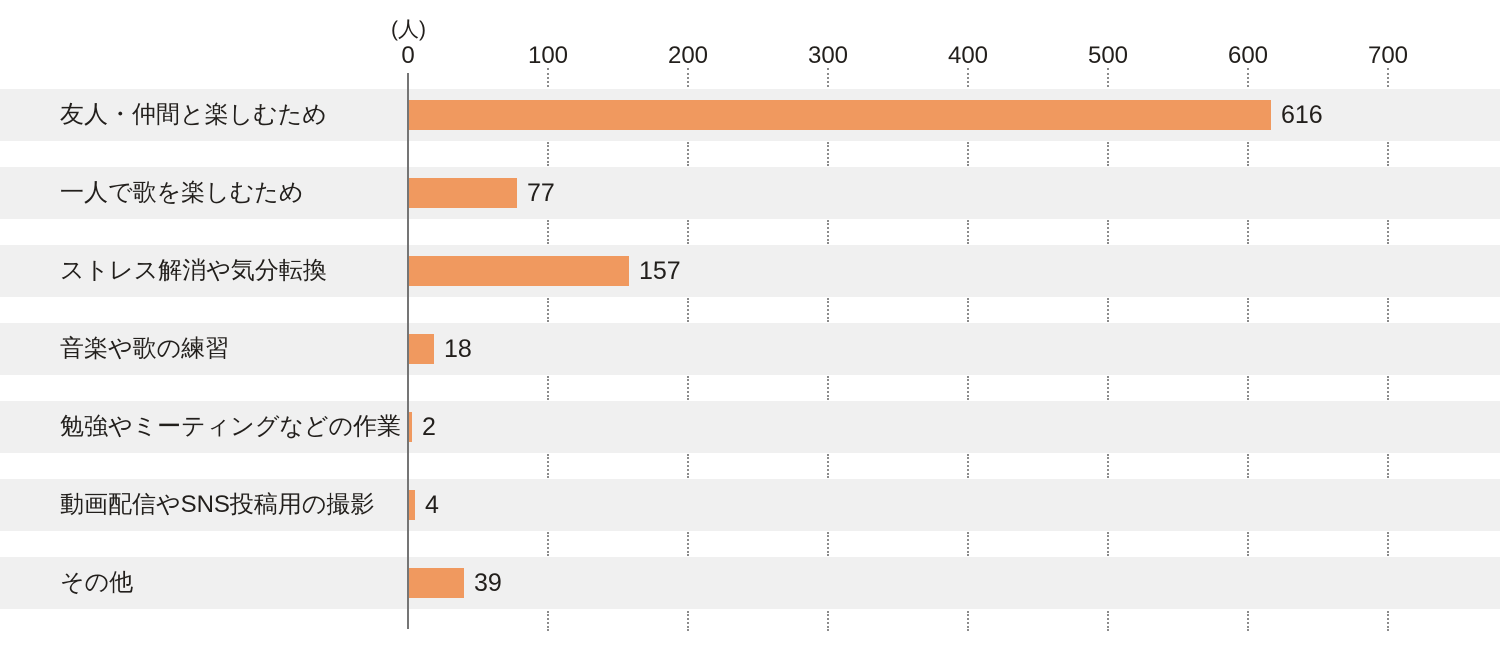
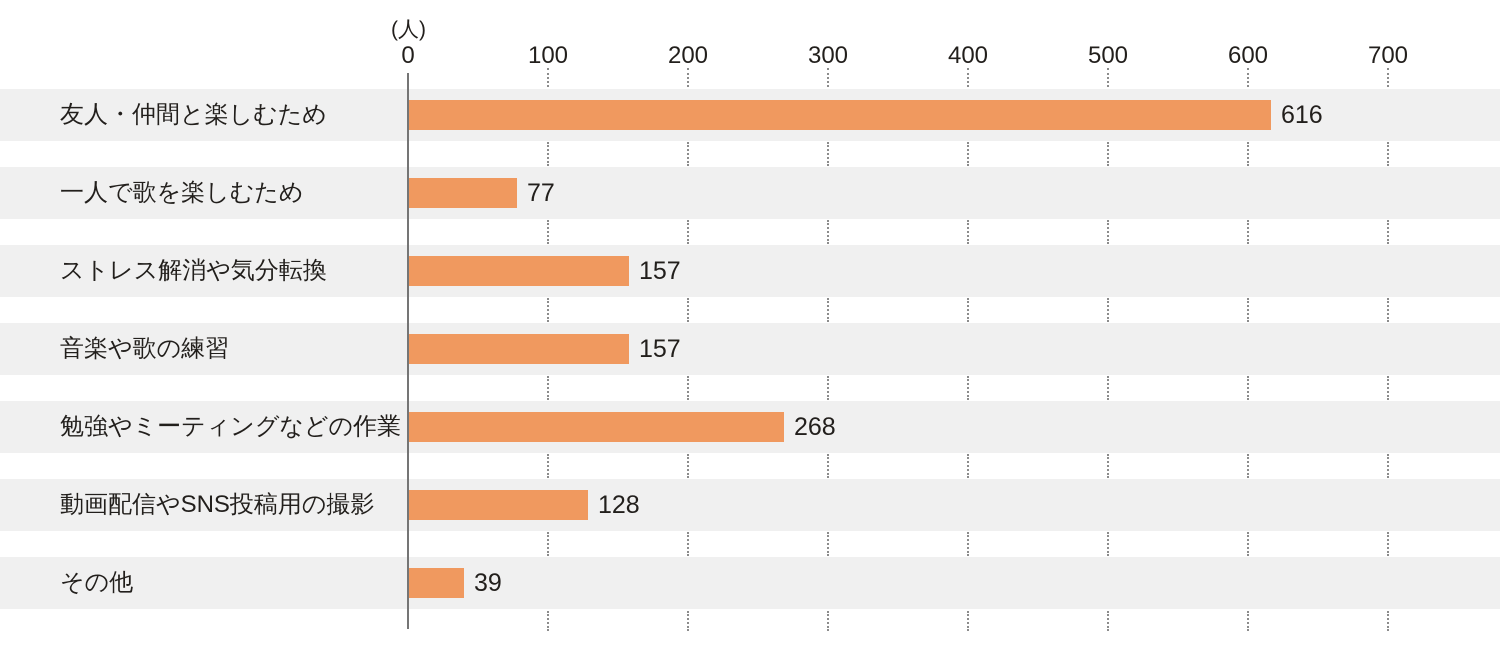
音楽や歌の練習: 18 -> 157
勉強やミーティングなどの作業: 2 -> 268
動画配信やSNS投稿用の撮影: 4 -> 128
